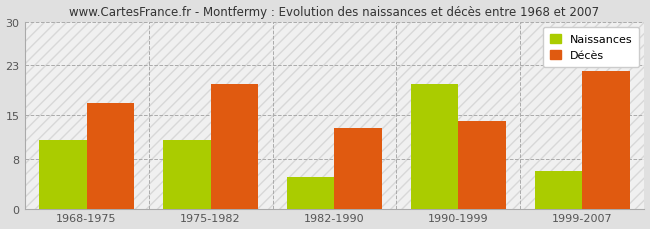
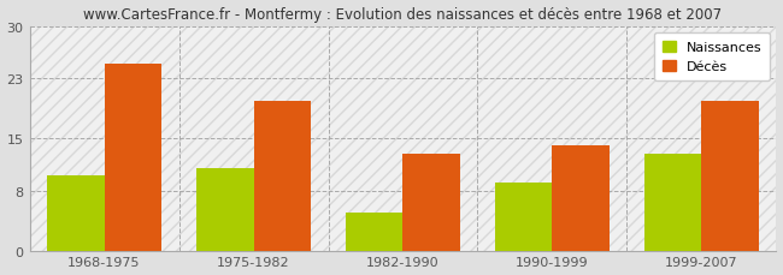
Naissances/1968-1975: 11 -> 10
Décès/1968-1975: 17 -> 25
Naissances/1990-1999: 20 -> 9
Naissances/1999-2007: 6 -> 13
Décès/1999-2007: 22 -> 20
